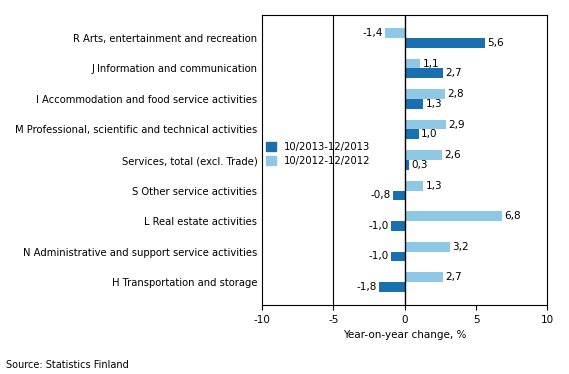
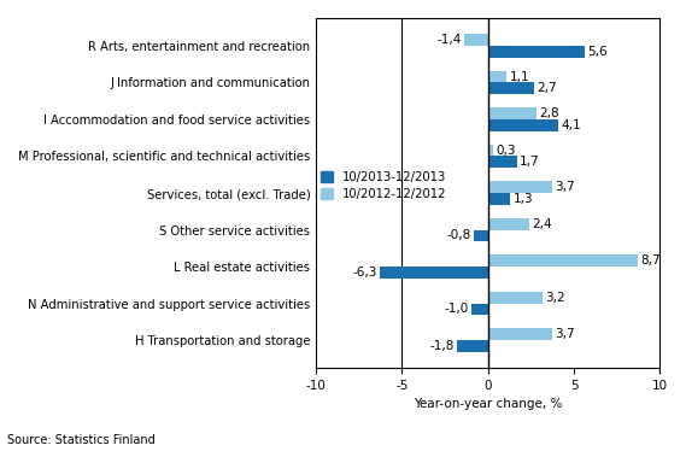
10/2013-12/2013/I Accommodation and food service activities: 1,3 -> 4,1
10/2012-12/2012/M Professional, scientific and technical activities: 2,9 -> 0,3
10/2013-12/2013/M Professional, scientific and technical activities: 1,0 -> 1,7
10/2012-12/2012/Services, total (excl. Trade): 2,6 -> 3,7
10/2013-12/2013/Services, total (excl. Trade): 0,3 -> 1,3
10/2012-12/2012/S Other service activities: 1,3 -> 2,4
10/2012-12/2012/L Real estate activities: 6,8 -> 8,7
10/2013-12/2013/L Real estate activities: -1,0 -> -6,3
10/2012-12/2012/H Transportation and storage: 2,7 -> 3,7
